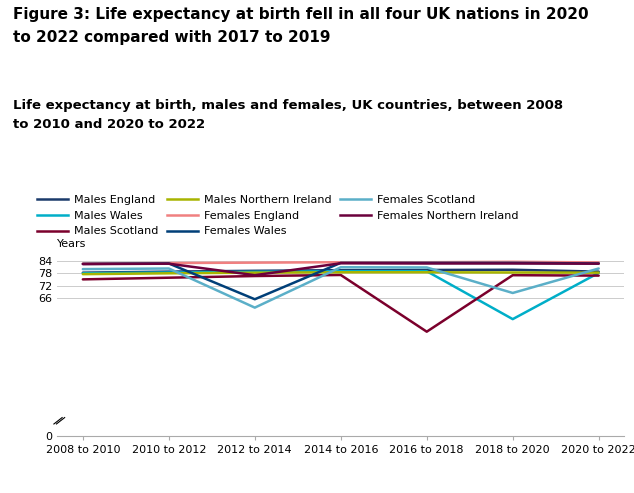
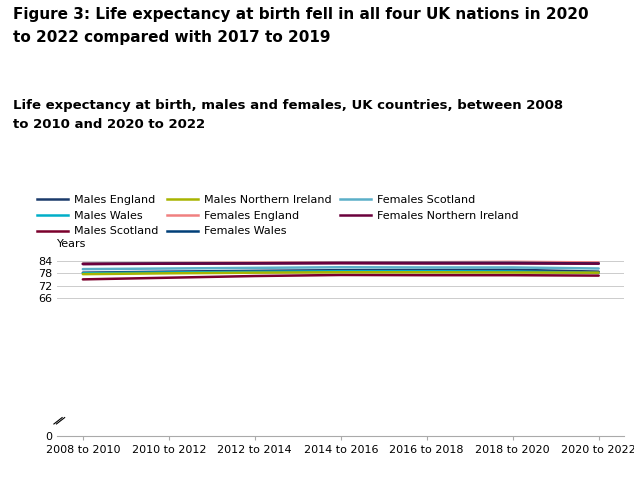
Females Wales/2012 to 2014: 65.5 -> 82.7
Females Scotland/2012 to 2014: 61.5 -> 80.5
Females Northern Ireland/2012 to 2014: 77.0 -> 82.6
Males Scotland/2016 to 2018: 50.0 -> 77.0
Males Wales/2018 to 2020: 56.0 -> 78.8
Females Scotland/2018 to 2020: 68.5 -> 80.7
